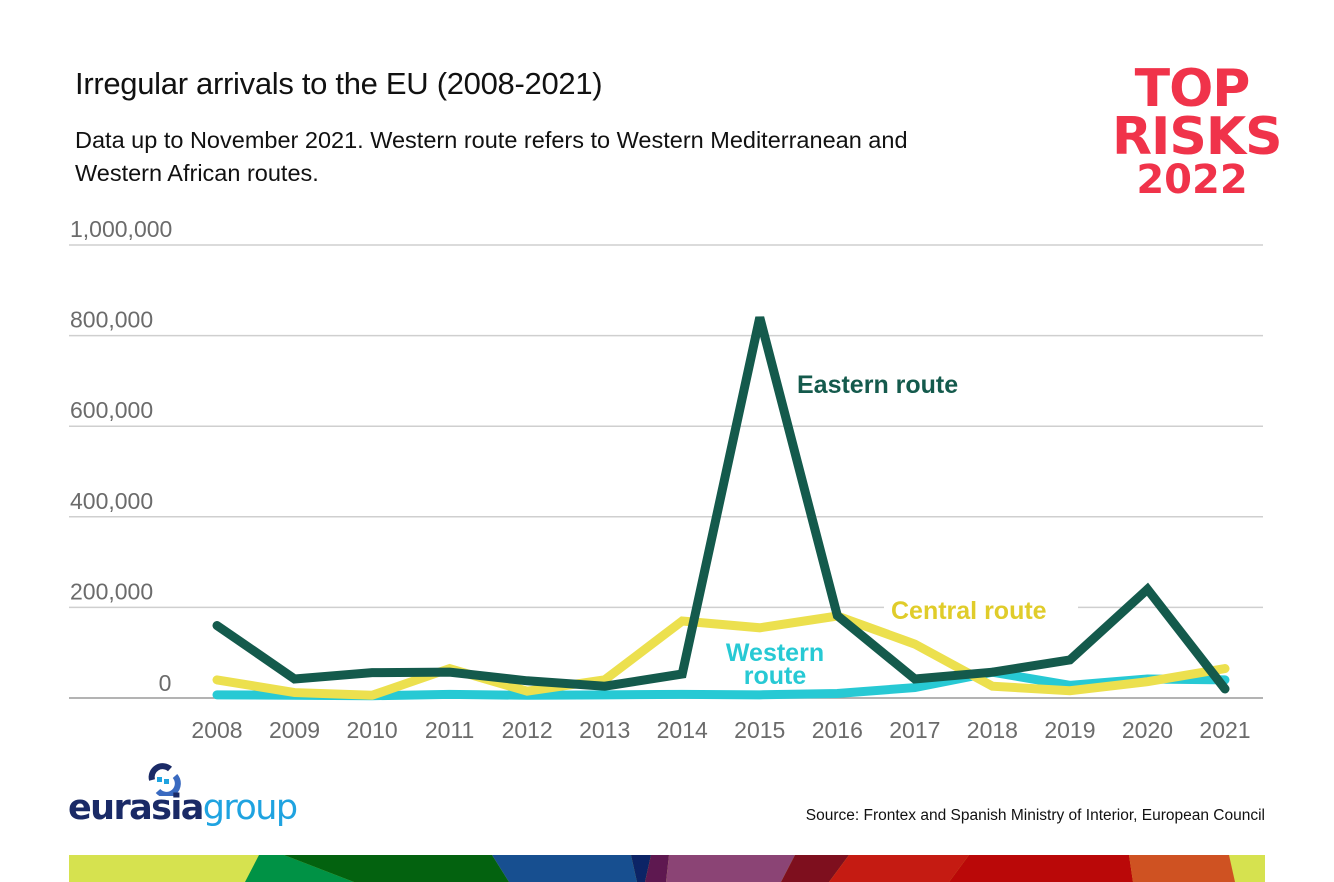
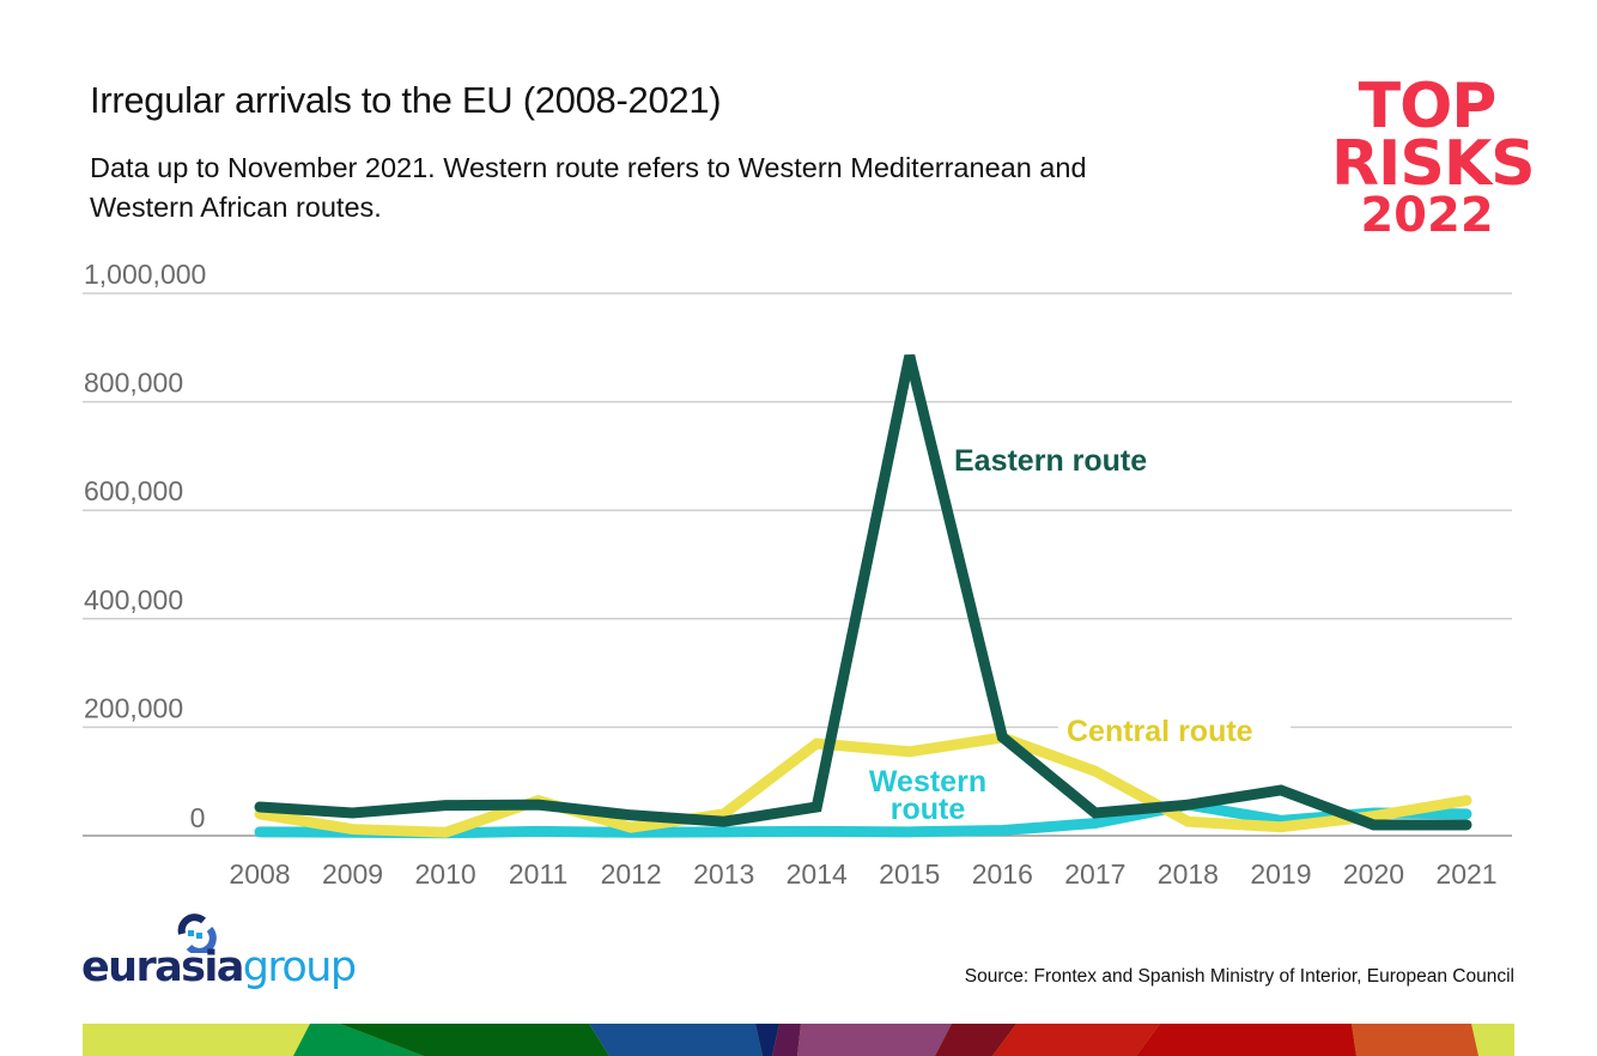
Eastern route/2008: 160000 -> 50000
Eastern route/2015: 840000 -> 880000
Eastern route/2020: 240000 -> 20000
